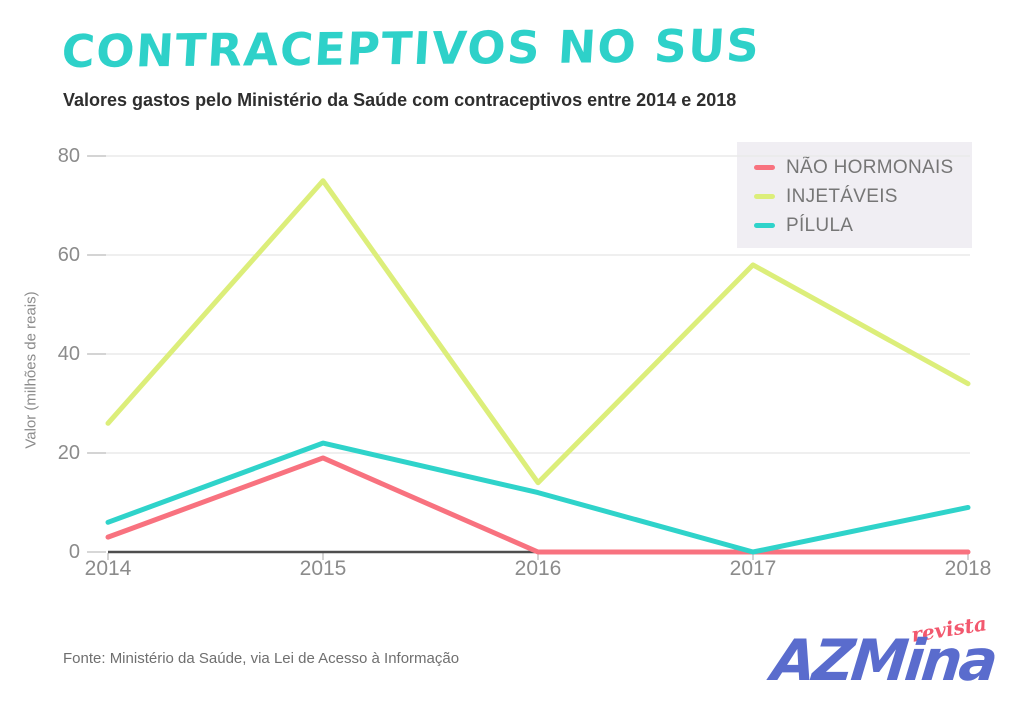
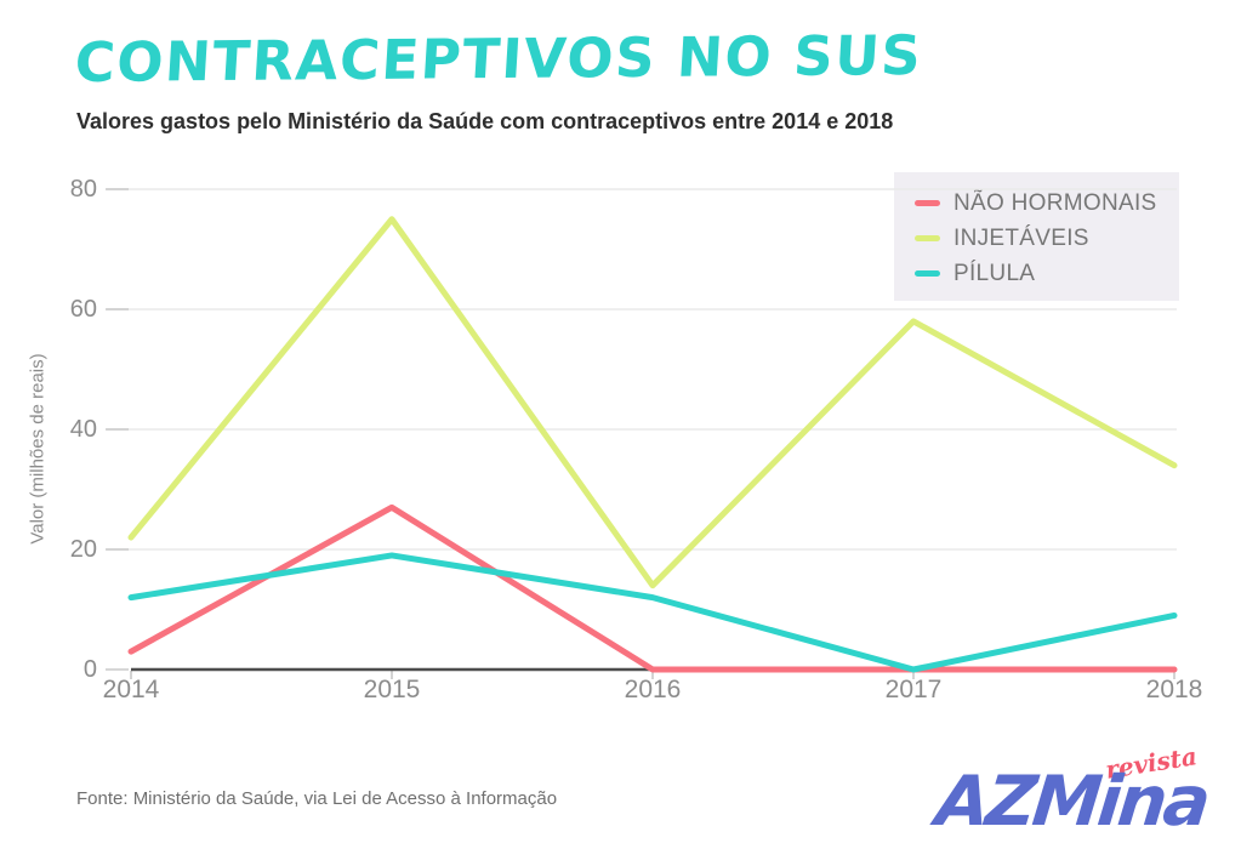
INJETÁVEIS/2014: 26 -> 22
PÍLULA/2014: 6 -> 12
NÃO HORMONAIS/2015: 19 -> 27
PÍLULA/2015: 22 -> 19
